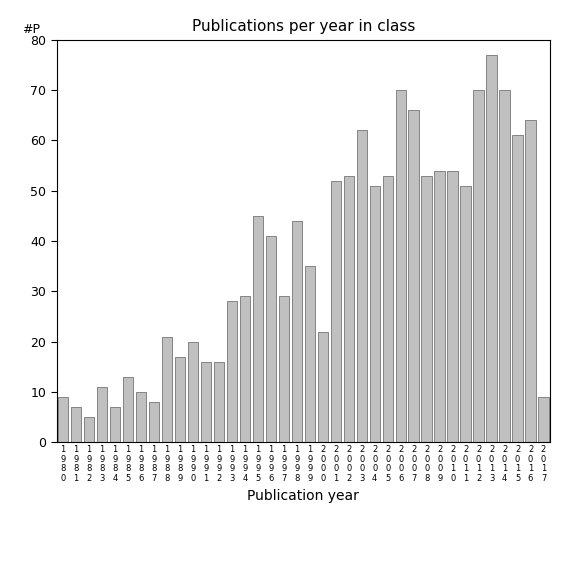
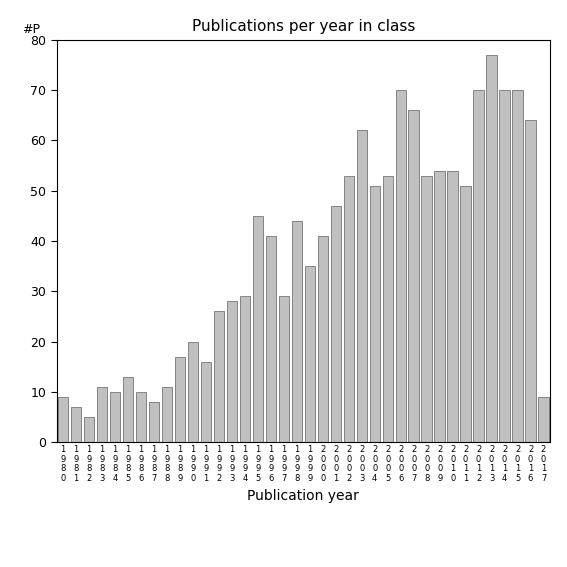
1 9 8 4: 7 -> 10
1 9 8 8: 21 -> 11
1 9 9 2: 16 -> 26
2 0 0 0: 22 -> 41
2 0 0 1: 52 -> 47
2 0 1 5: 61 -> 70
